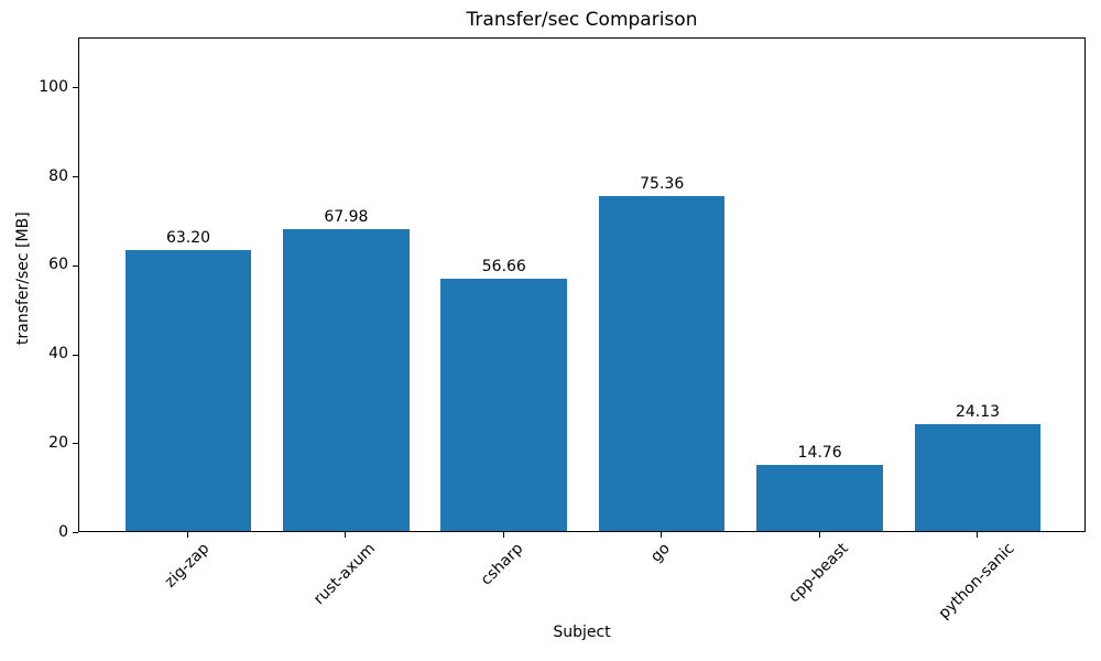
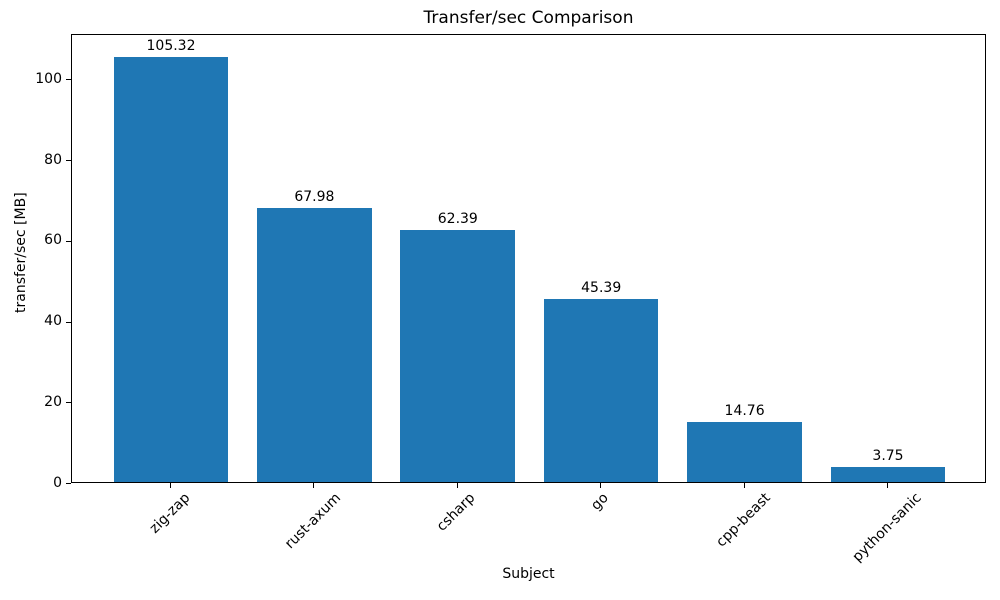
zig-zap: 63.20 -> 105.32
csharp: 56.66 -> 62.39
go: 75.36 -> 45.39
python-sanic: 24.13 -> 3.75
